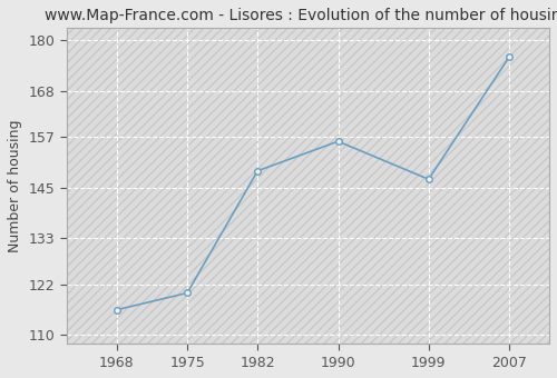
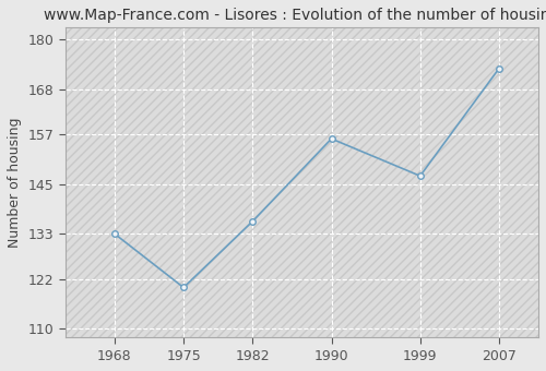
1968: 116 -> 133
1982: 149 -> 136
2007: 176 -> 173
